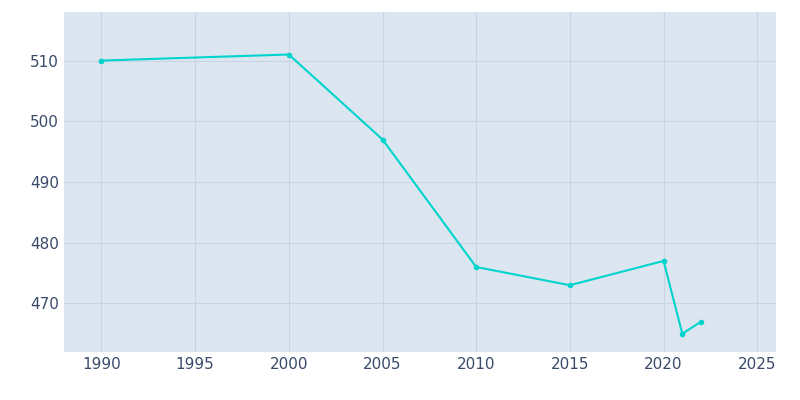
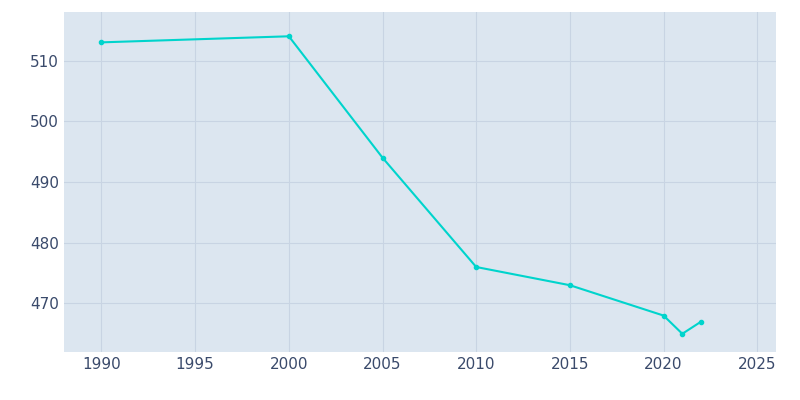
1990: 510 -> 513
2000: 511 -> 514
2005: 497 -> 494
2020: 477 -> 468
